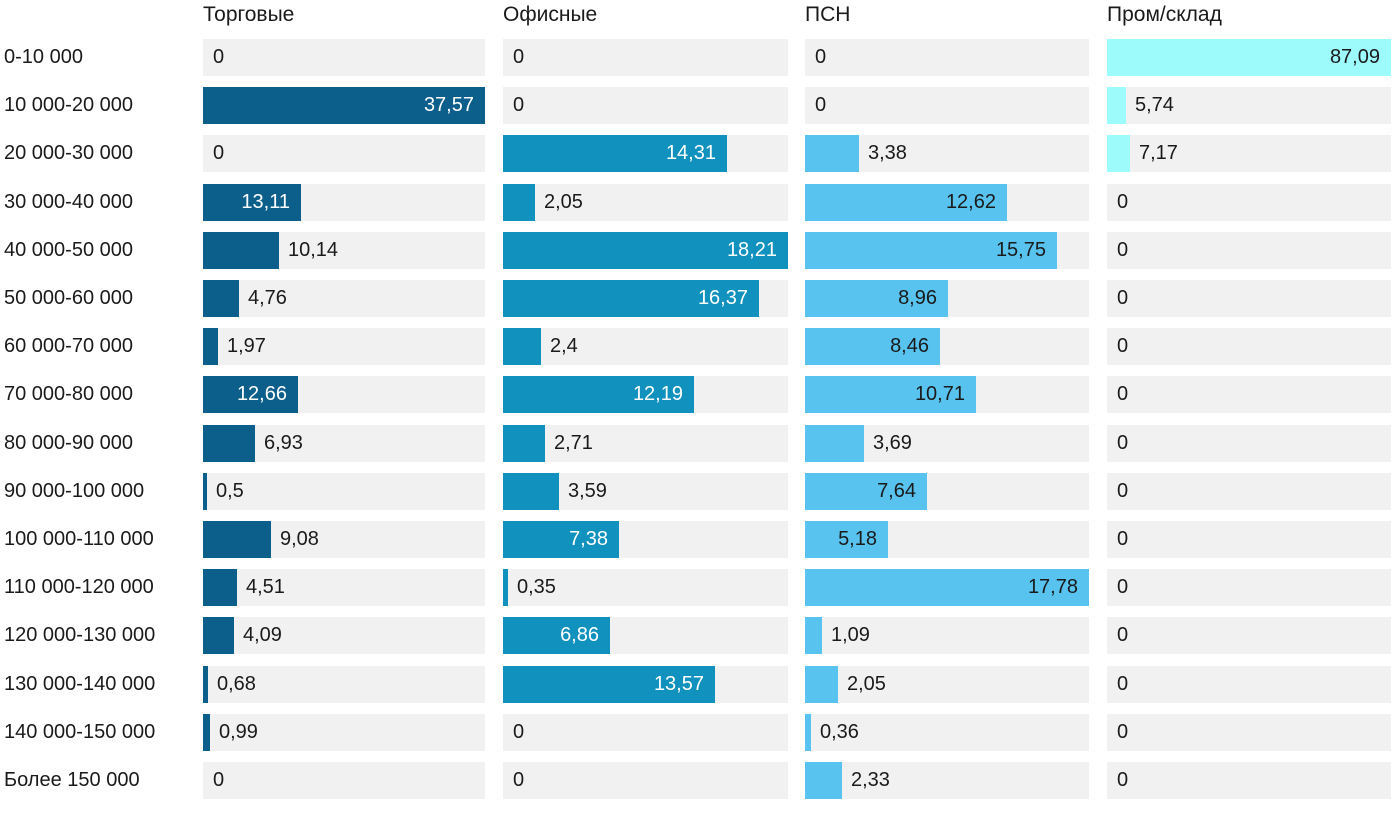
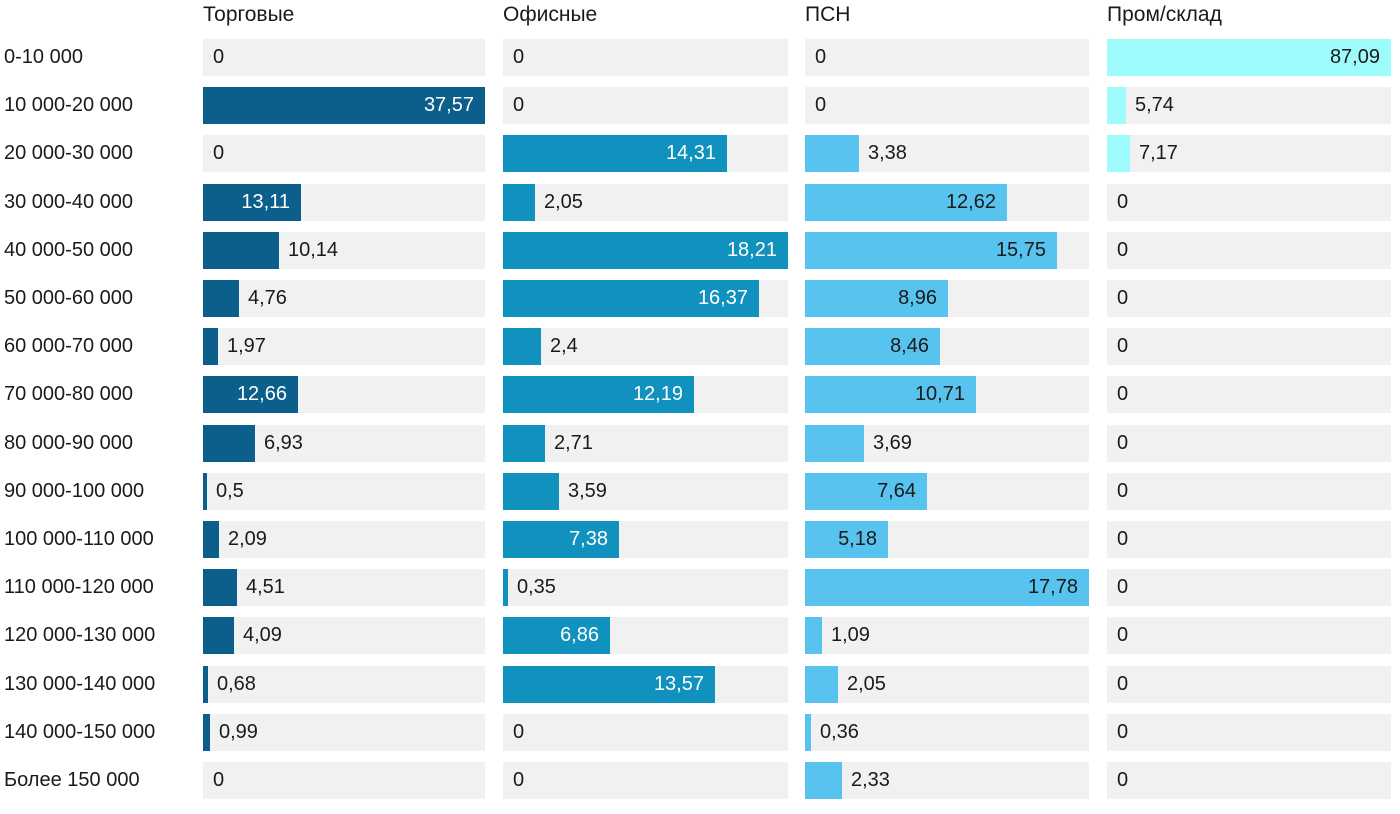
Торговые/100 000-110 000: 9,08 -> 2,09
